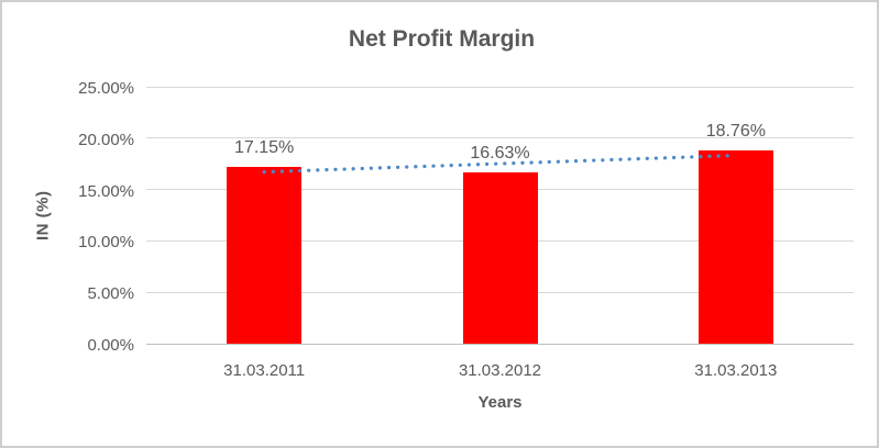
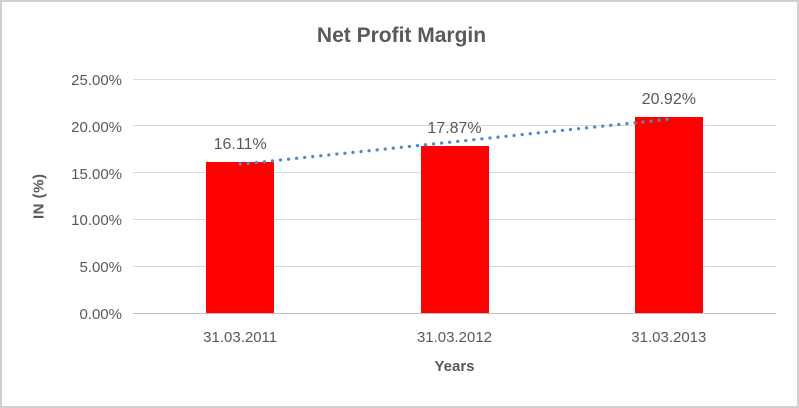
31.03.2011: 17.15% -> 16.11%
31.03.2012: 16.63% -> 17.87%
31.03.2013: 18.76% -> 20.92%
